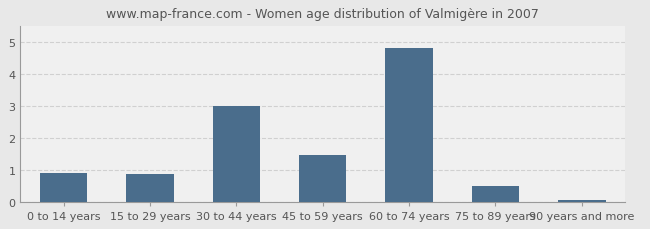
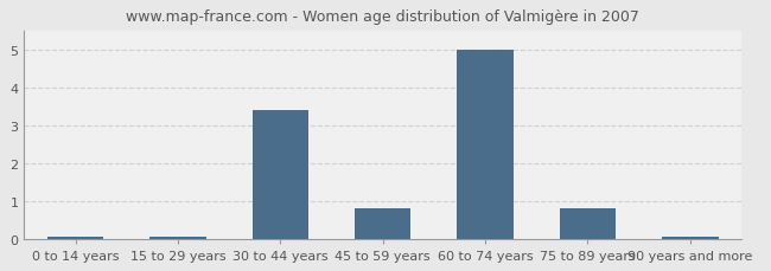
0 to 14 years: 0.90 -> 0.05
15 to 29 years: 0.85 -> 0.05
30 to 44 years: 3.00 -> 3.40
45 to 59 years: 1.45 -> 0.80
60 to 74 years: 4.80 -> 5.00
75 to 89 years: 0.50 -> 0.80
